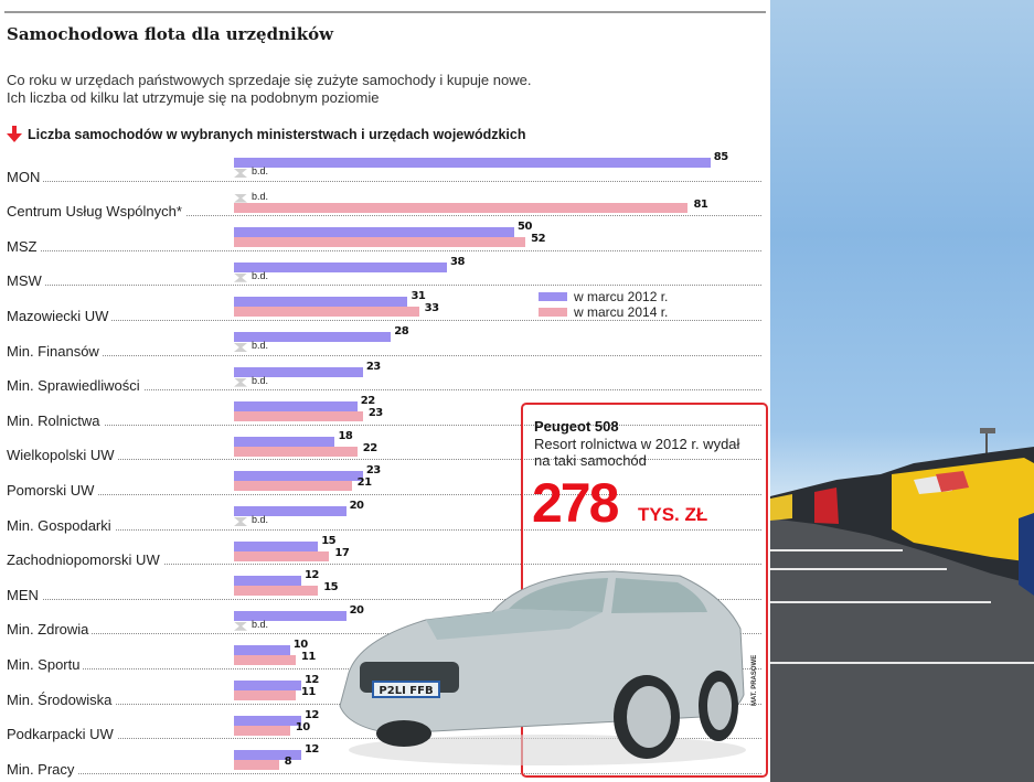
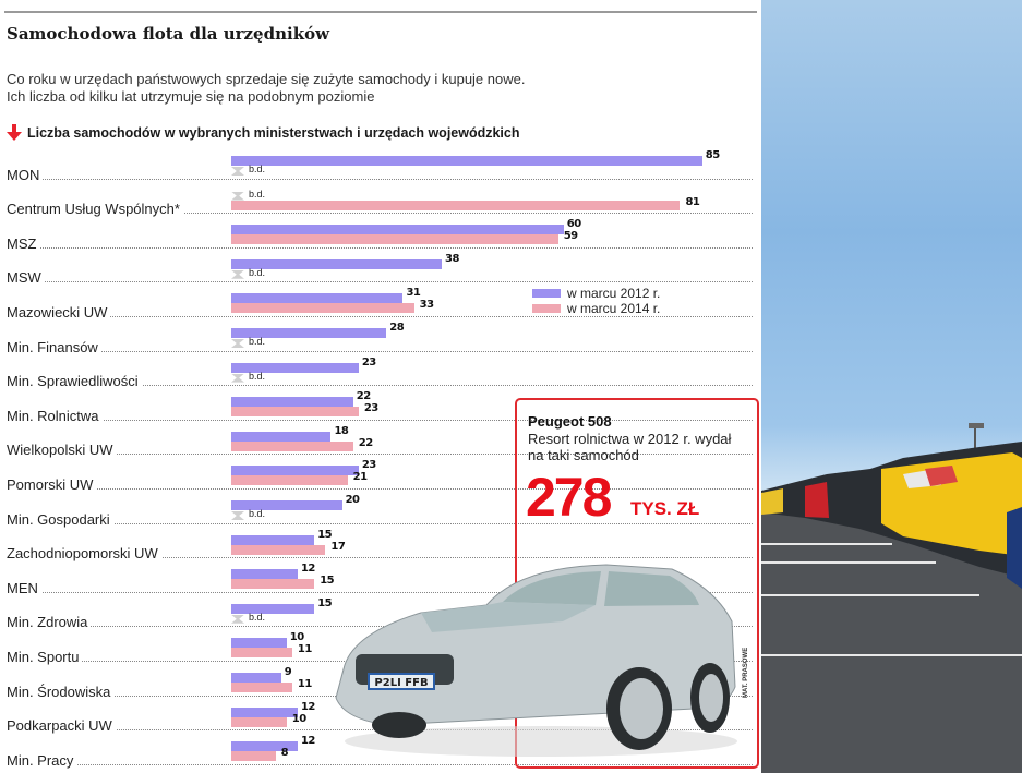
w marcu 2012 r./MSZ: 50 -> 60
w marcu 2014 r./MSZ: 52 -> 59
w marcu 2012 r./Min. Zdrowia: 20 -> 15
w marcu 2012 r./Min. Środowiska: 12 -> 9
